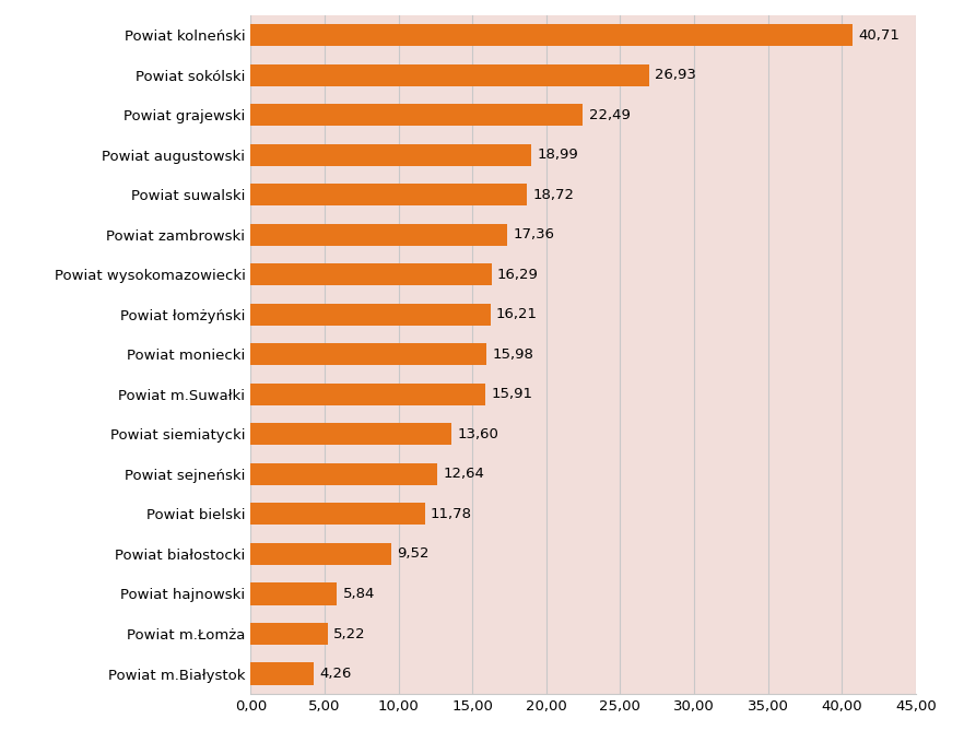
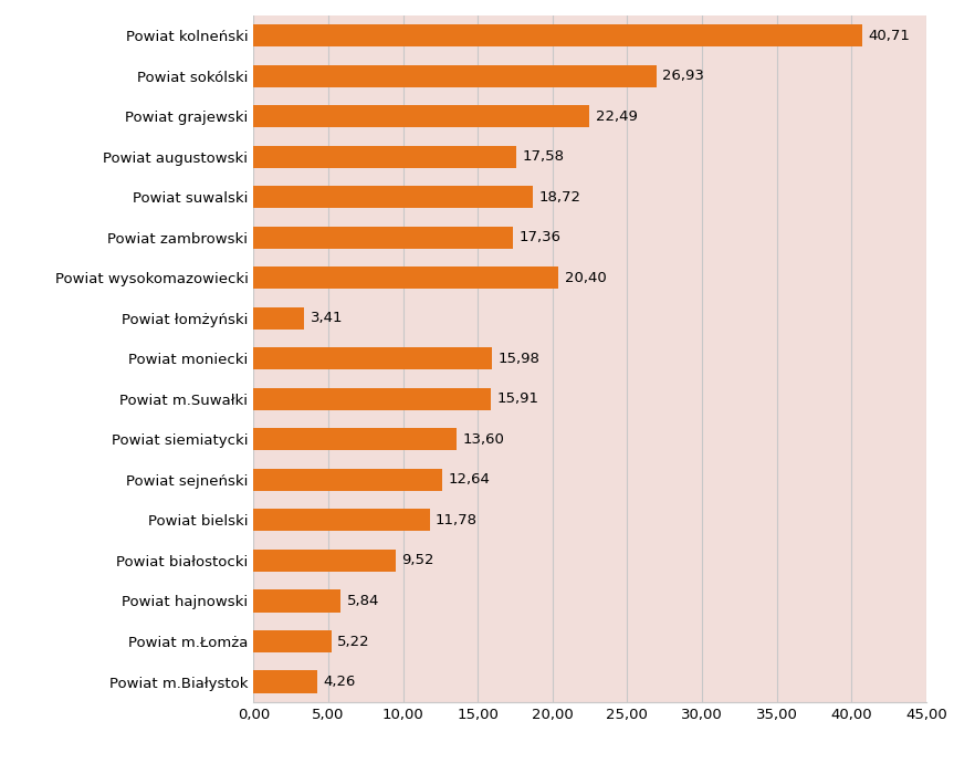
Powiat augustowski: 18,99 -> 17,58
Powiat wysokomazowiecki: 16,29 -> 20,40
Powiat łomżyński: 16,21 -> 3,41
